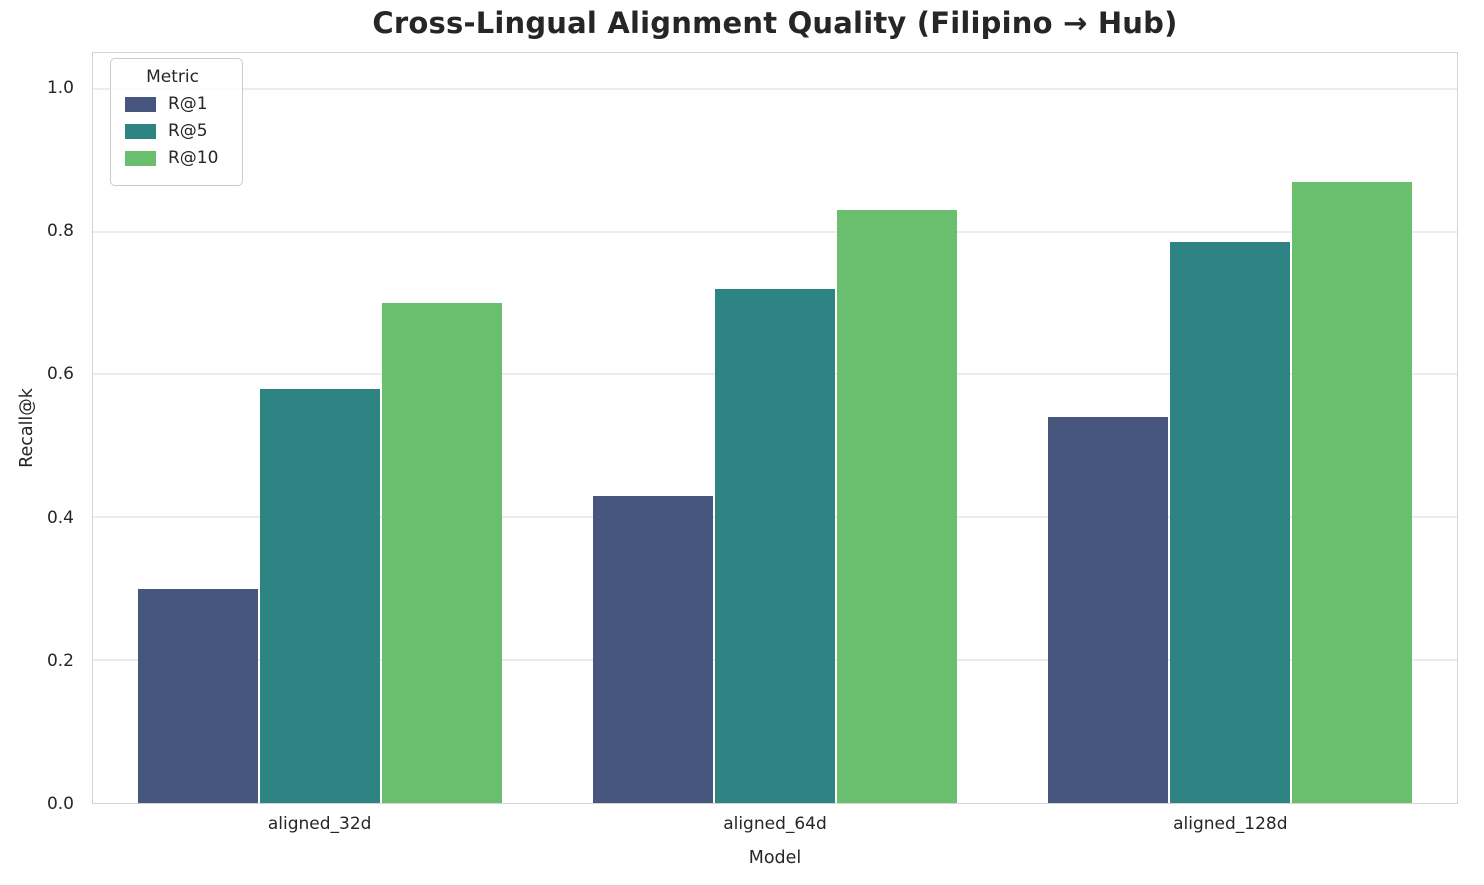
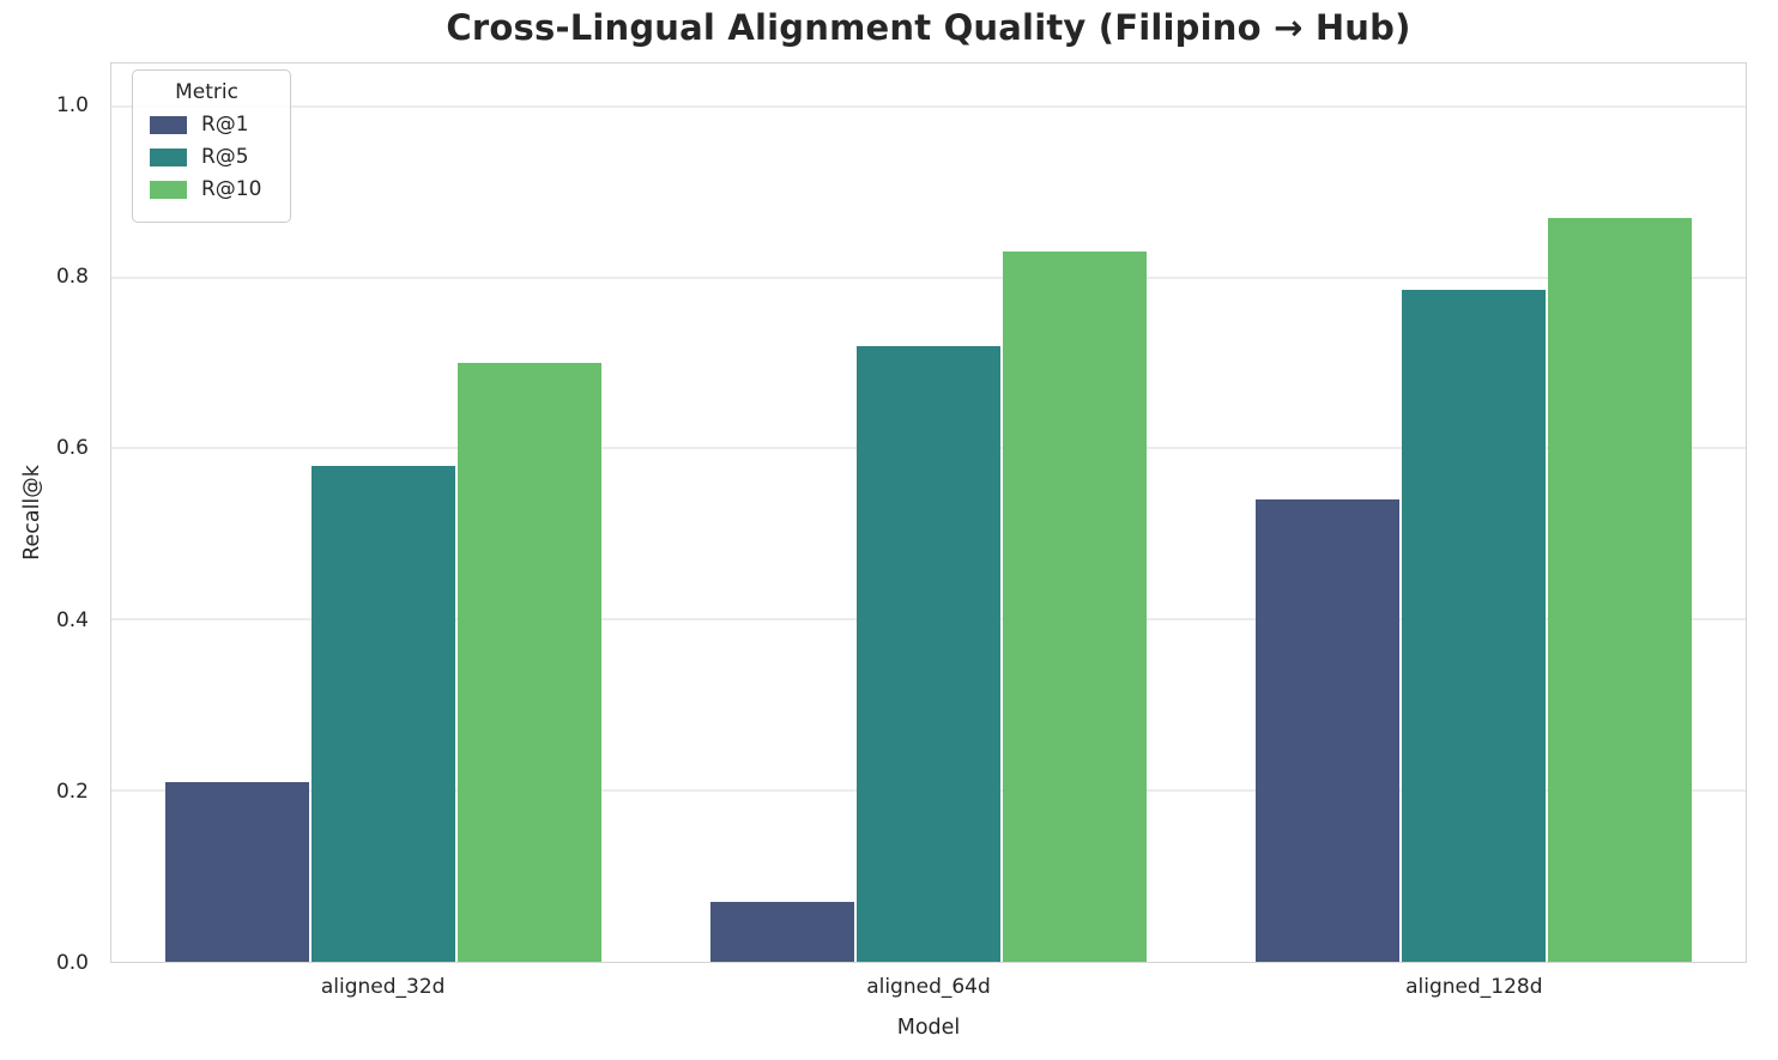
R@1/aligned_32d: 0.30 -> 0.21
R@1/aligned_64d: 0.43 -> 0.07
